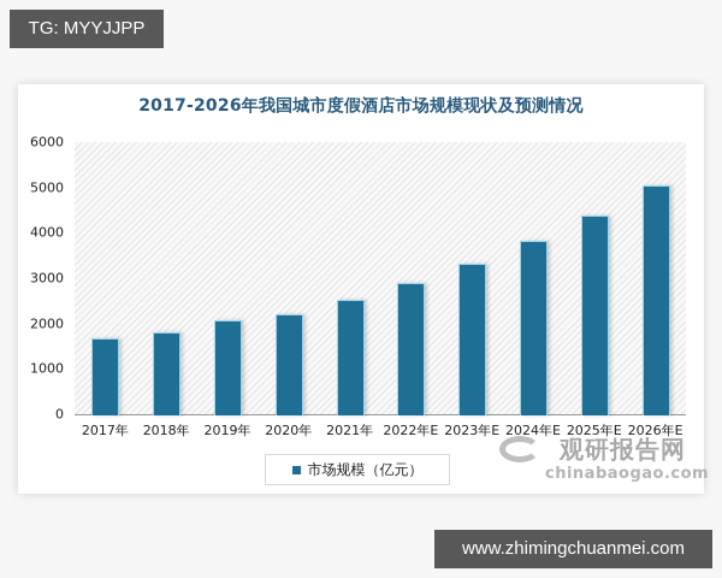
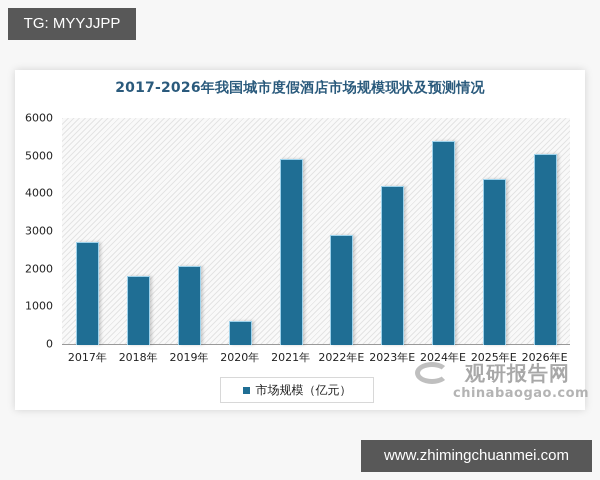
2017年: 1700 -> 2700
2020年: 2200 -> 600
2021年: 2500 -> 4900
2023年E: 3300 -> 4200
2024年E: 3800 -> 5400
